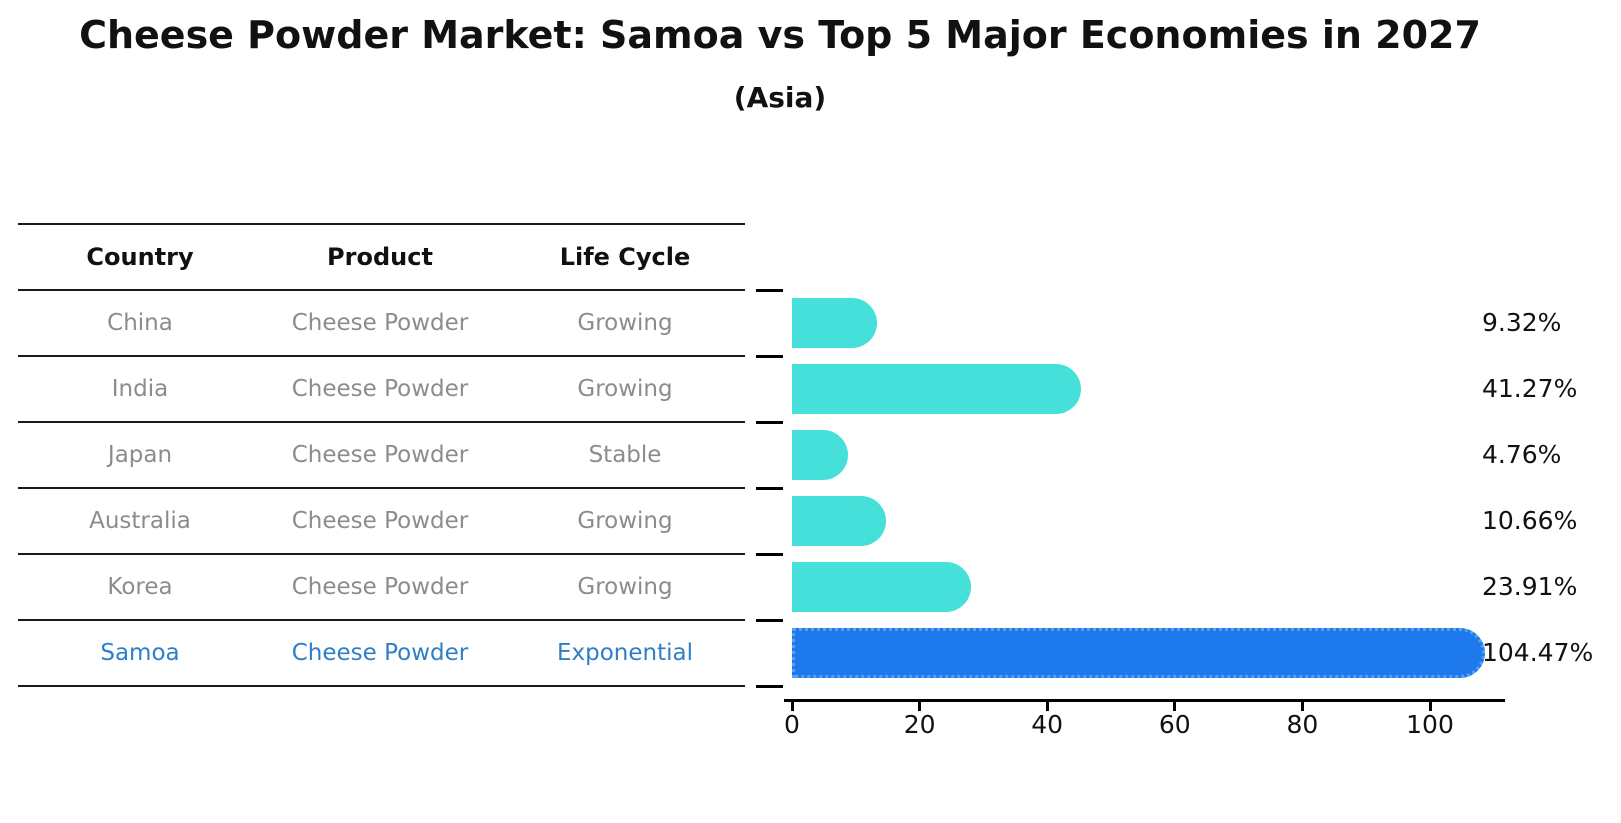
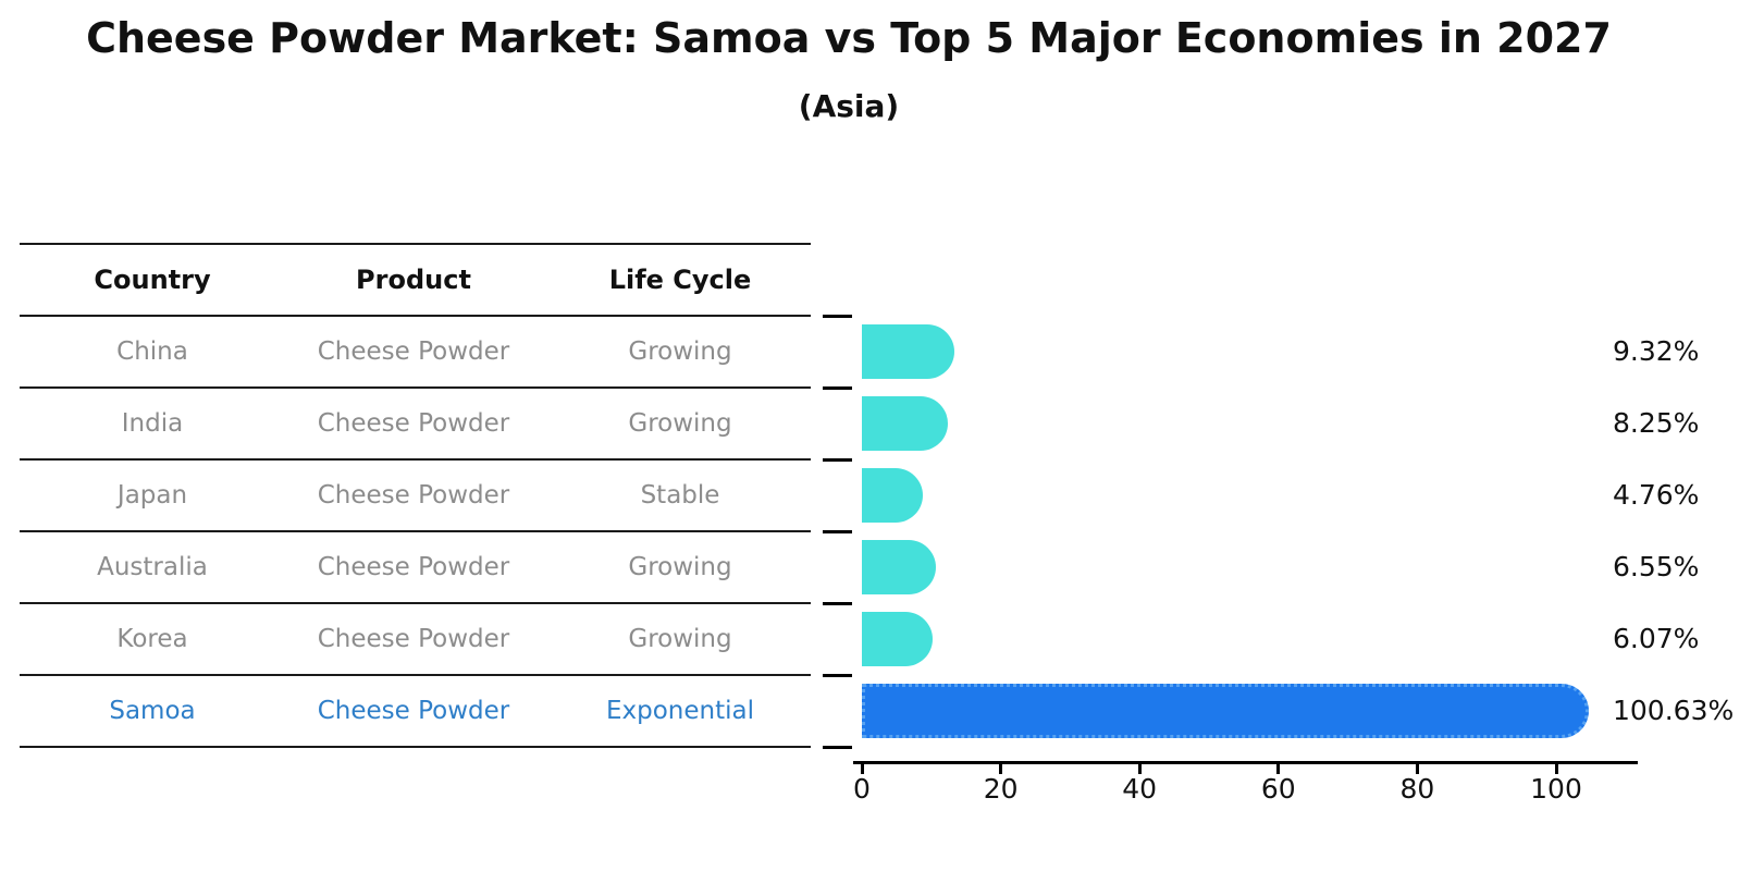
India: 41.27% -> 8.25%
Australia: 10.66% -> 6.55%
Korea: 23.91% -> 6.07%
Samoa: 104.47% -> 100.63%
